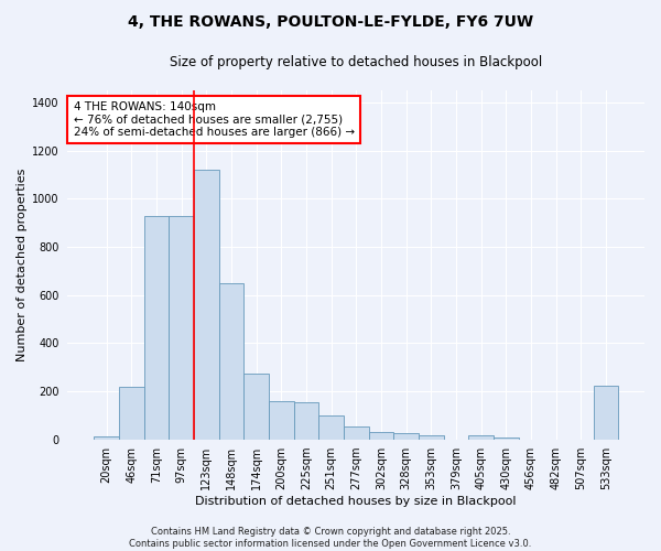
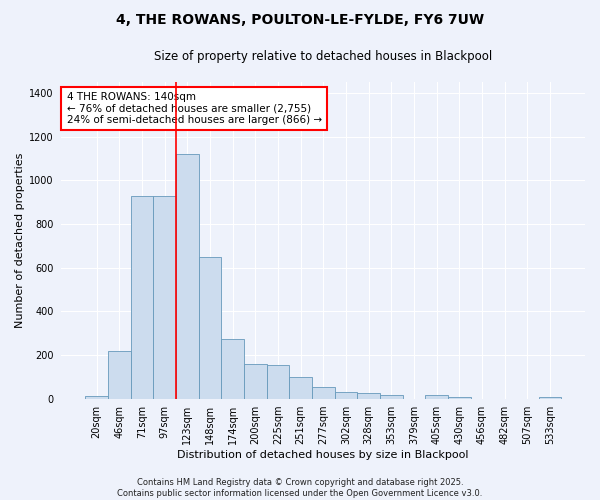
533sqm: 225 -> 8
